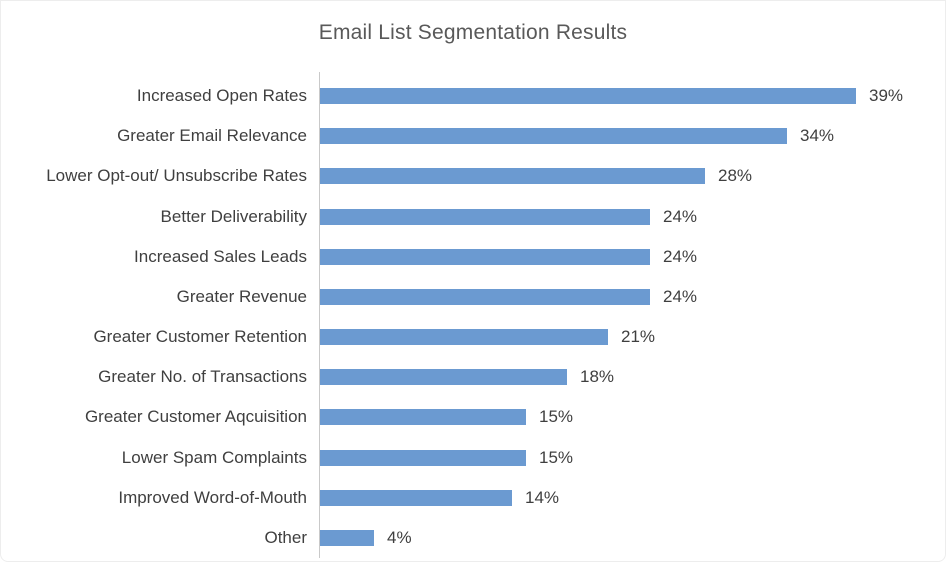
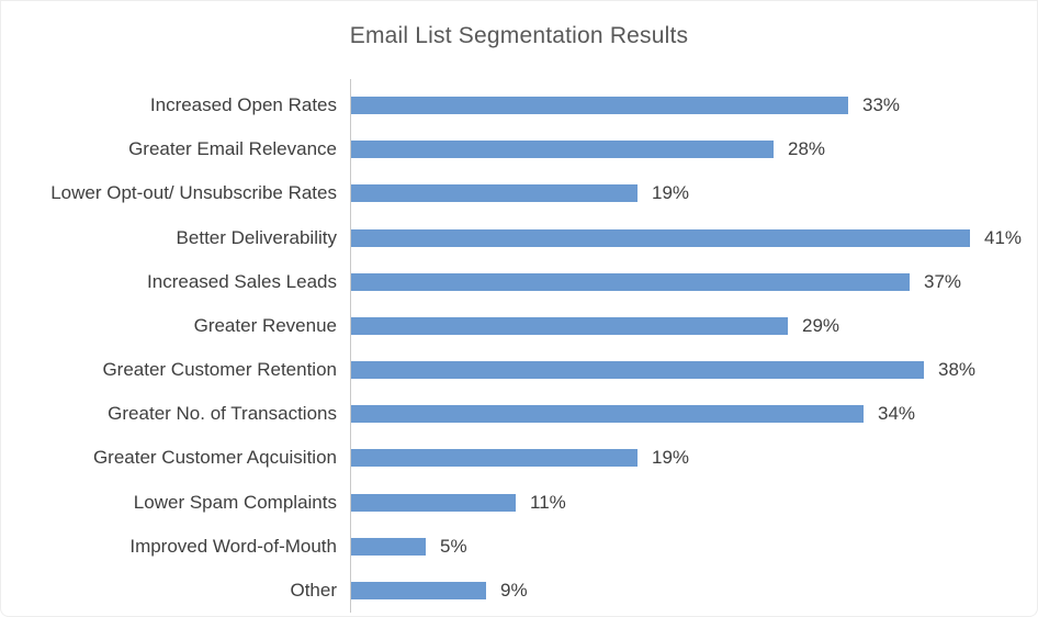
Increased Open Rates: 39% -> 33%
Greater Email Relevance: 34% -> 28%
Lower Opt-out/ Unsubscribe Rates: 28% -> 19%
Better Deliverability: 24% -> 41%
Increased Sales Leads: 24% -> 37%
Greater Revenue: 24% -> 29%
Greater Customer Retention: 21% -> 38%
Greater No. of Transactions: 18% -> 34%
Greater Customer Aqcuisition: 15% -> 19%
Lower Spam Complaints: 15% -> 11%
Improved Word-of-Mouth: 14% -> 5%
Other: 4% -> 9%
